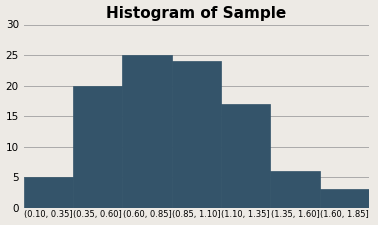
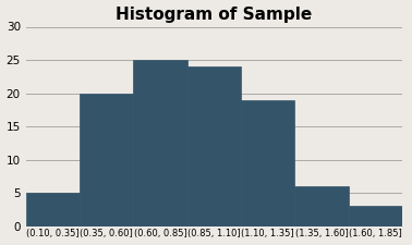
(1.10, 1.35]: 17 -> 19
